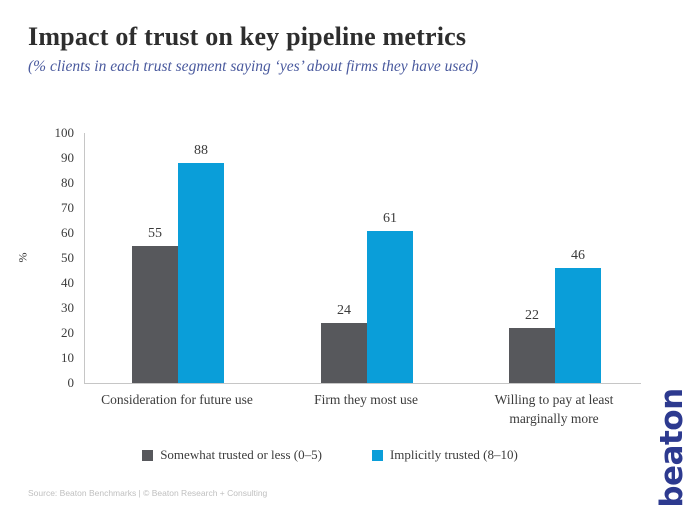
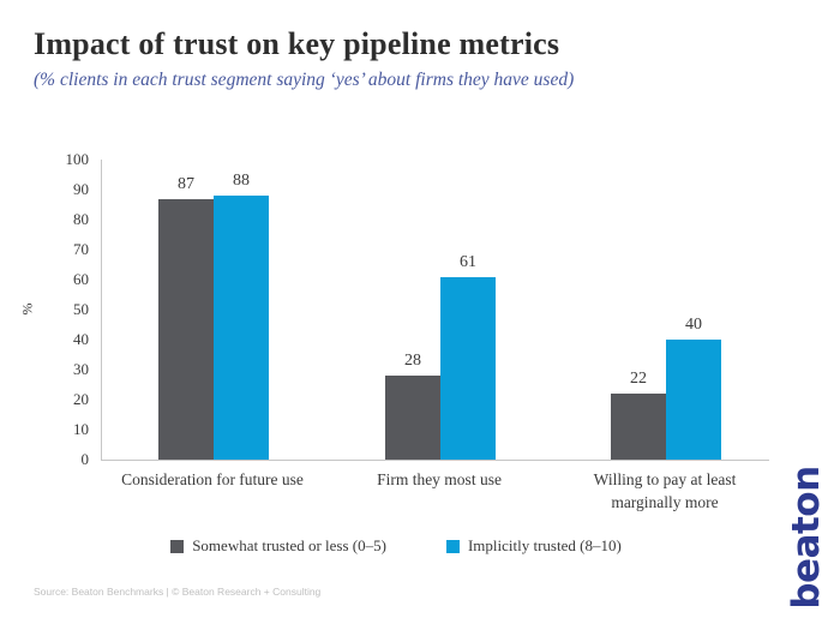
Somewhat trusted or less (0–5)/Consideration for future use: 55 -> 87
Somewhat trusted or less (0–5)/Firm they most use: 24 -> 28
Implicitly trusted (8–10)/Willing to pay at least marginally more: 46 -> 40
